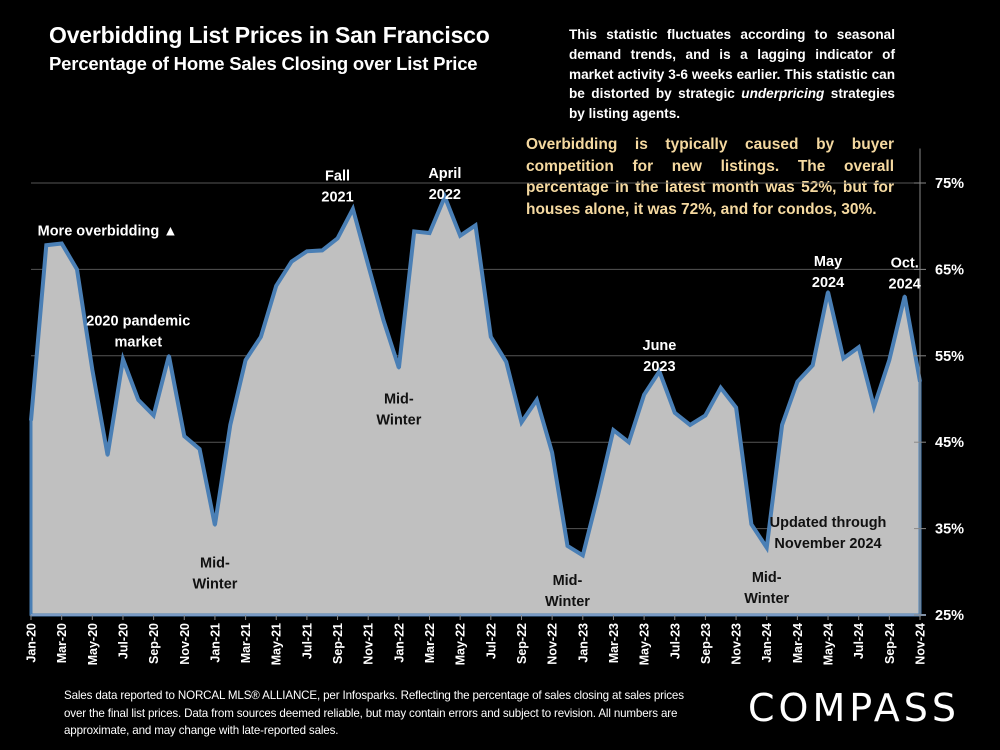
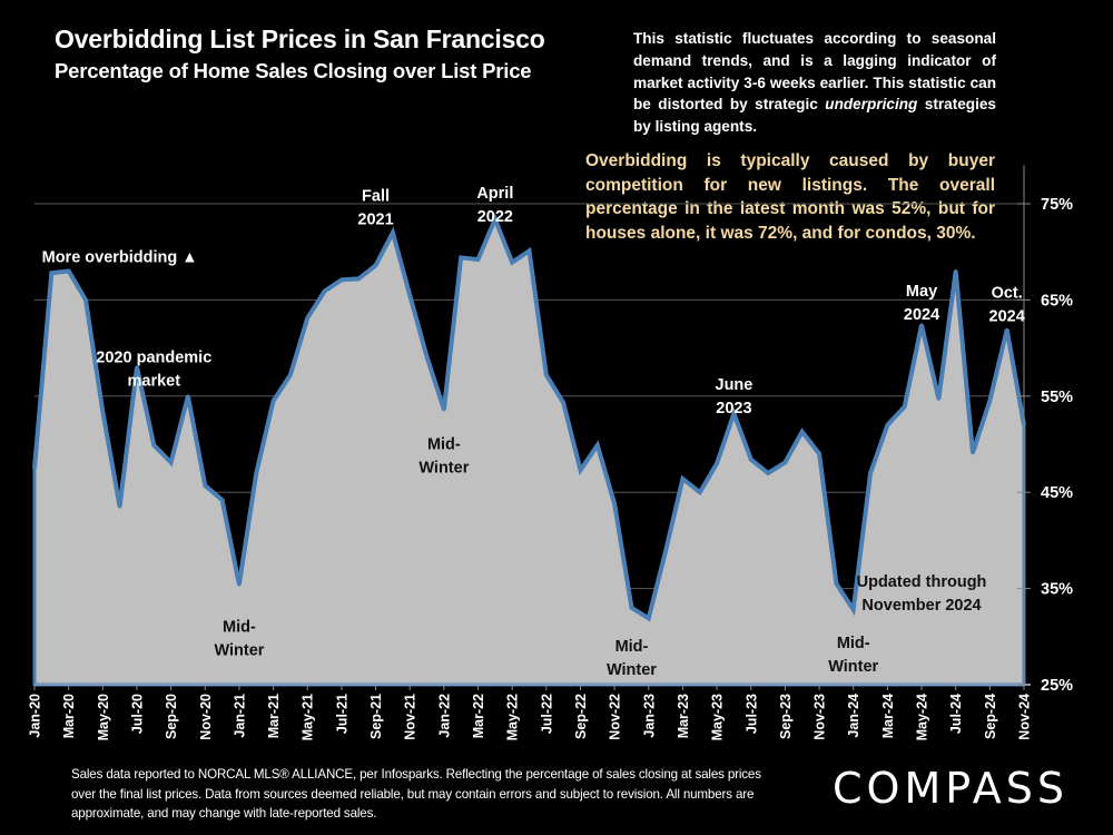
Jul-20: 55% -> 58%
May-23: 50% -> 48%
Jul-24: 56% -> 68%
